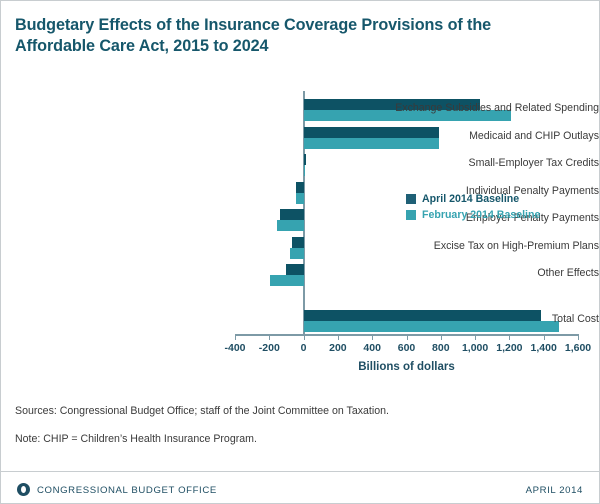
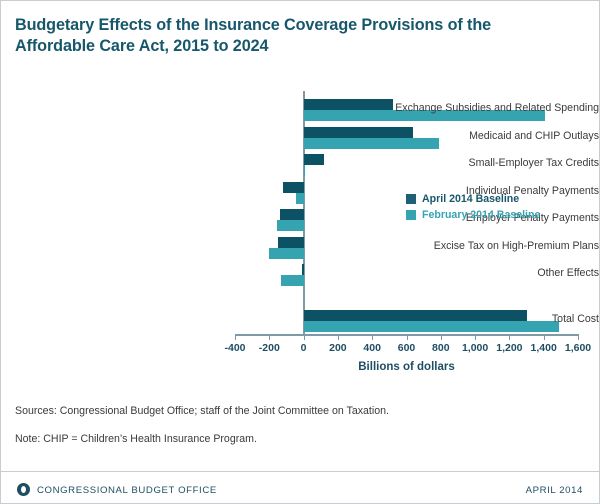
April 2014 Baseline/Exchange Subsidies and Related Spending: 1030 -> 520
February 2014 Baseline/Exchange Subsidies and Related Spending: 1210 -> 1410
April 2014 Baseline/Medicaid and CHIP Outlays: 790 -> 640
April 2014 Baseline/Small-Employer Tax Credits: 10 -> 120
April 2014 Baseline/Individual Penalty Payments: -50 -> -120
April 2014 Baseline/Excise Tax on High-Premium Plans: -70 -> -150
February 2014 Baseline/Excise Tax on High-Premium Plans: -80 -> -200
April 2014 Baseline/Other Effects: -100 -> -10
February 2014 Baseline/Other Effects: -200 -> -130
April 2014 Baseline/Total Cost: 1380 -> 1300
